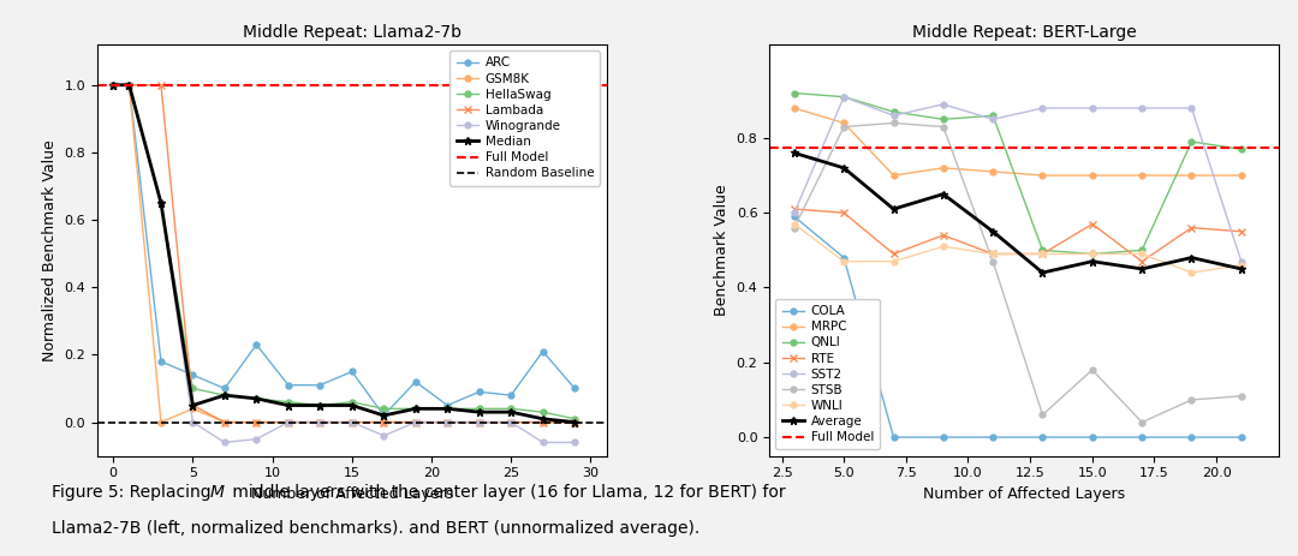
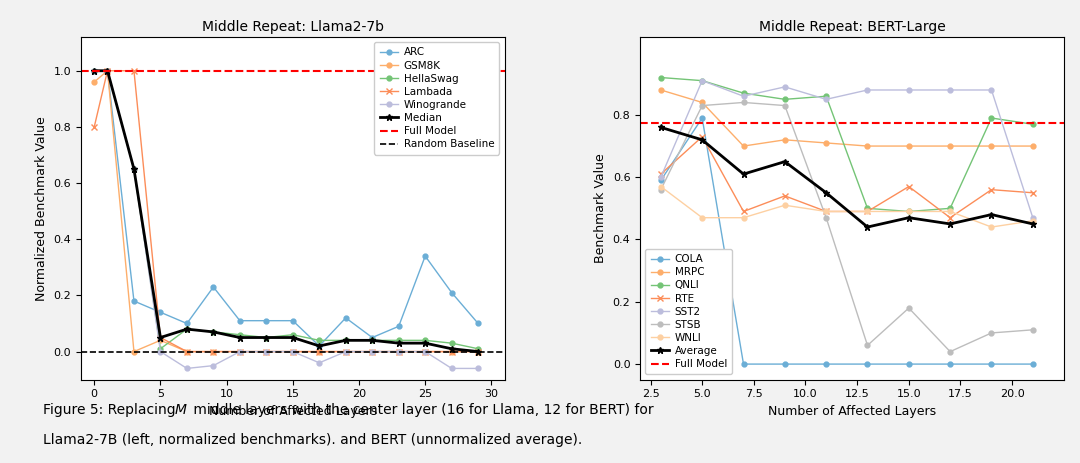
Middle Repeat: Llama2-7b/GSM8K/0: 1.00 -> 0.96
Middle Repeat: Llama2-7b/Lambada/0: 1.00 -> 0.80
Middle Repeat: Llama2-7b/HellaSwag/5: 0.10 -> 0.01
Middle Repeat: Llama2-7b/ARC/15: 0.15 -> 0.11
Middle Repeat: Llama2-7b/ARC/25: 0.08 -> 0.34
Middle Repeat: BERT-Large/COLA/5.0: 0.48 -> 0.79
Middle Repeat: BERT-Large/RTE/5.0: 0.60 -> 0.73
